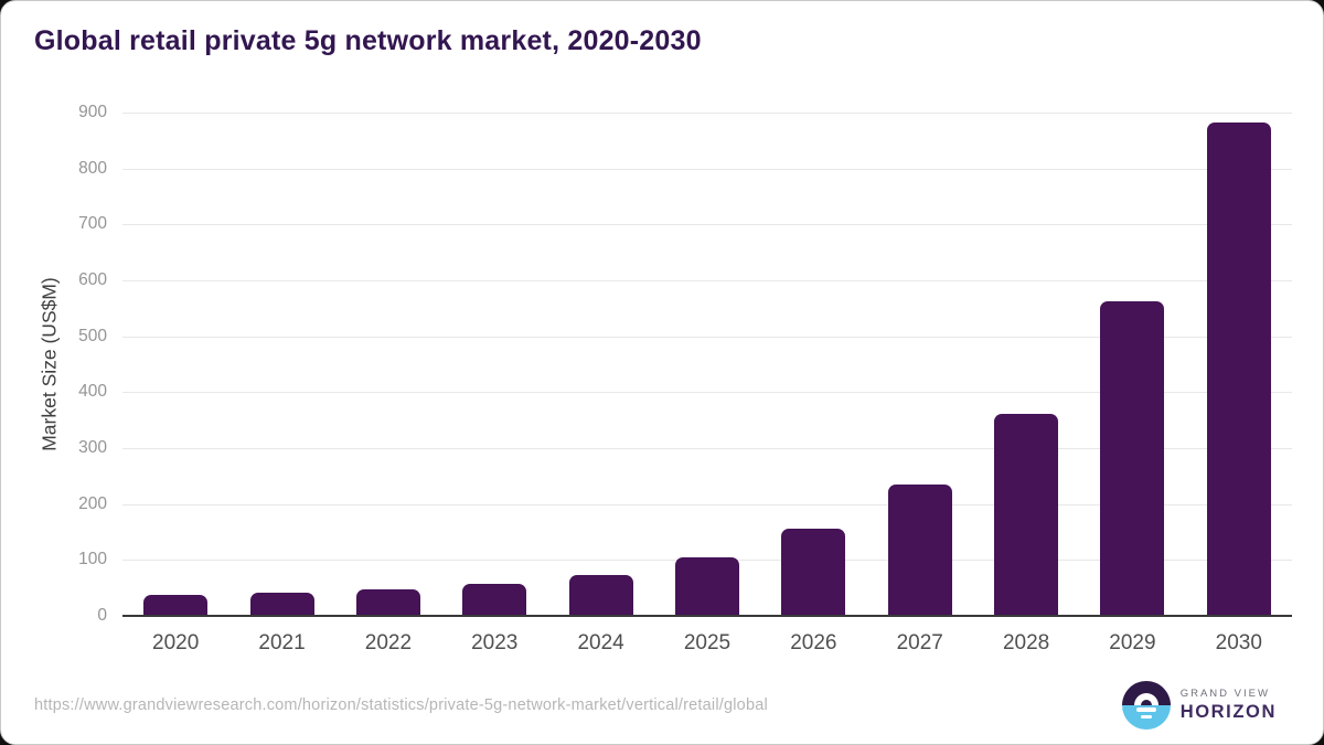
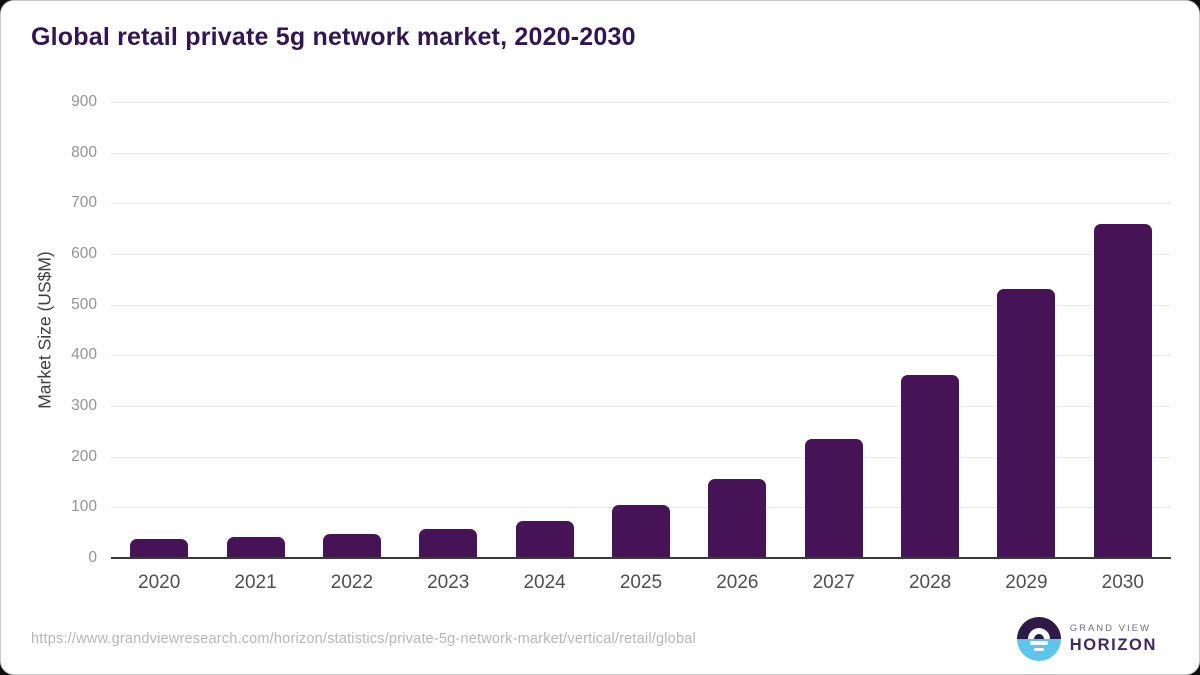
2029: 560 -> 530
2030: 880 -> 660
